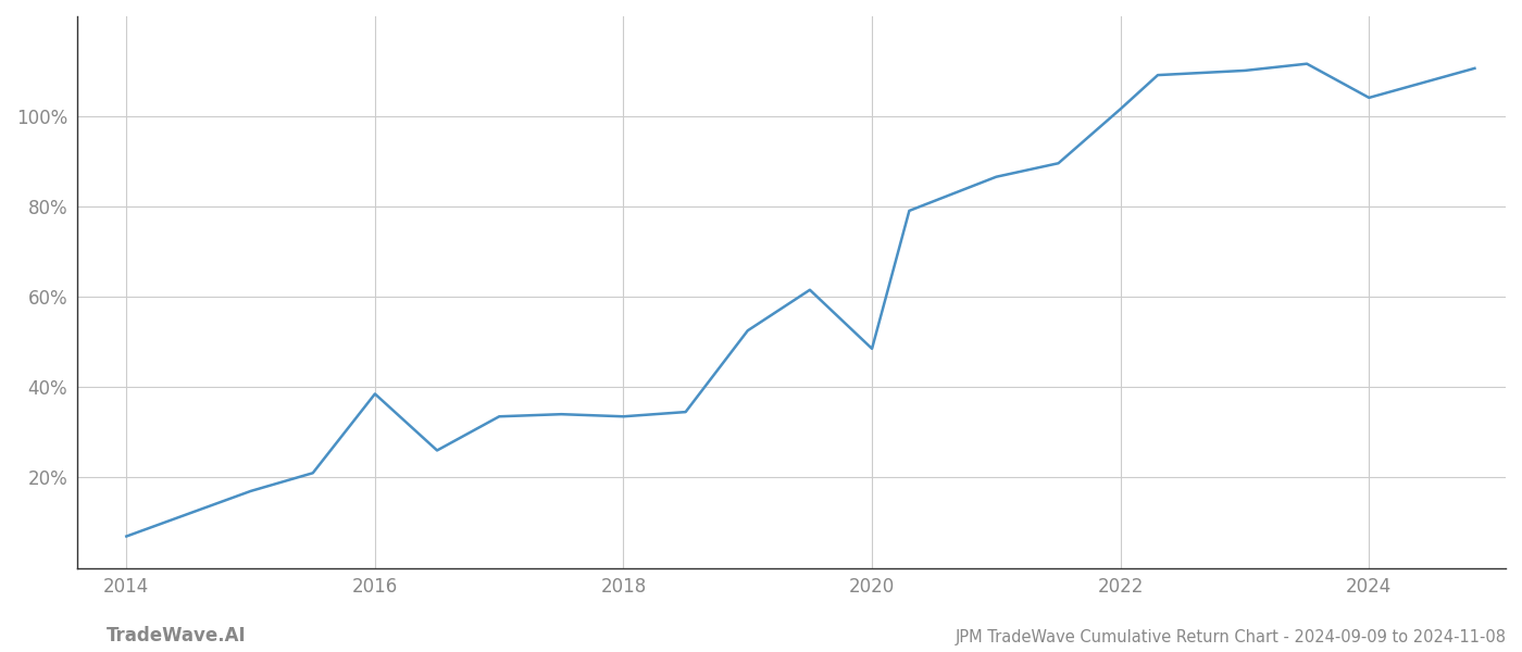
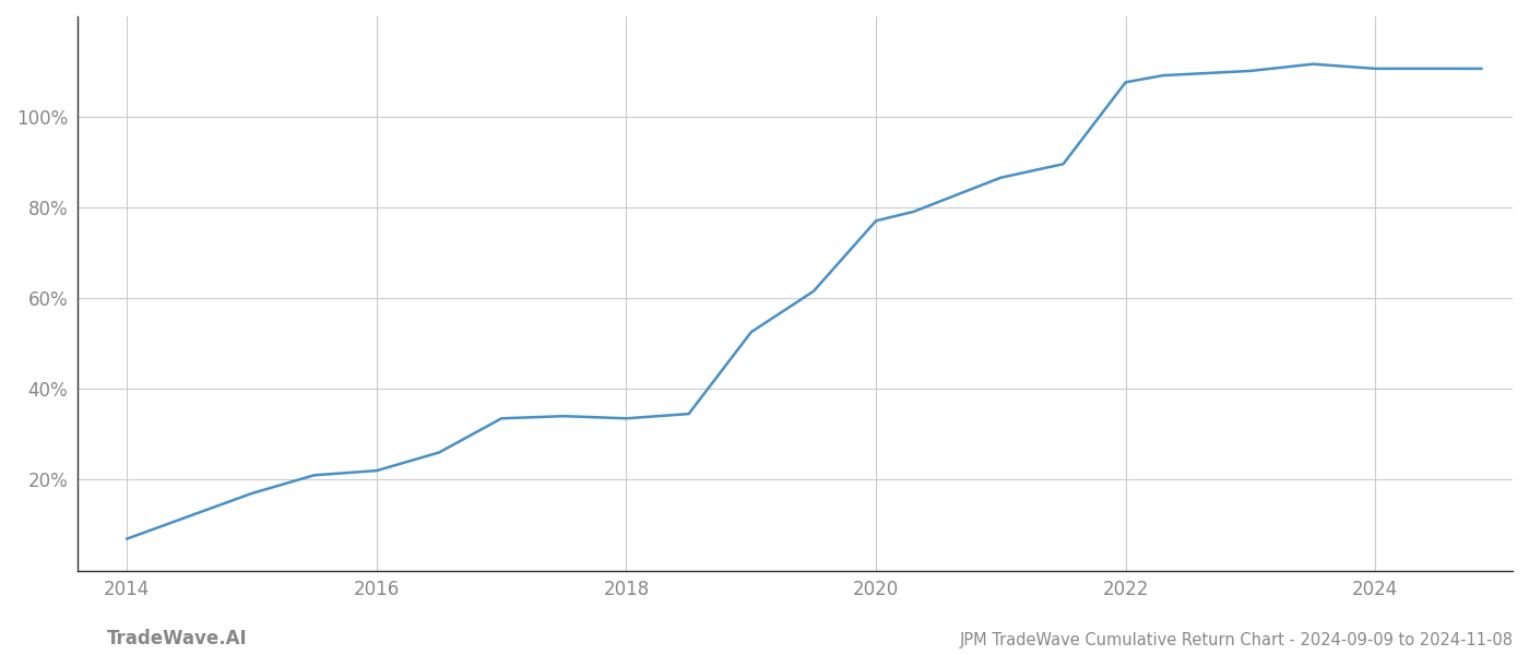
2016: 38.5% -> 22.0%
2020: 48.5% -> 77.0%
2022: 101.5% -> 107.5%
2024: 104.0% -> 110.5%
